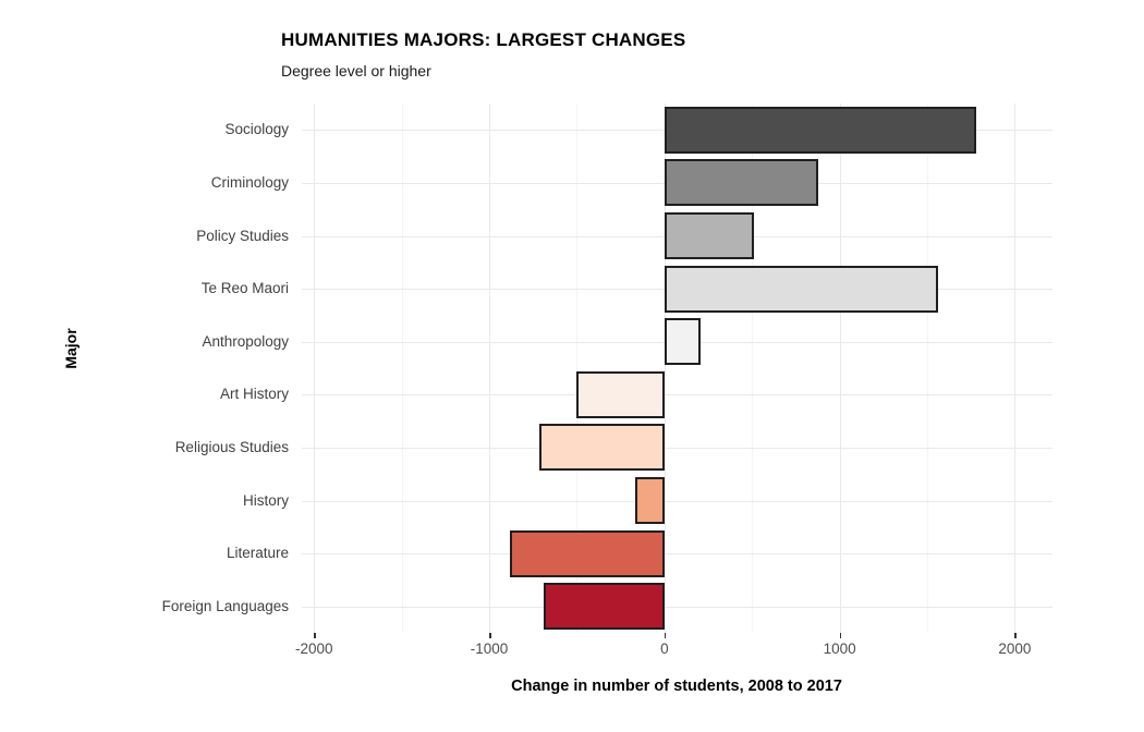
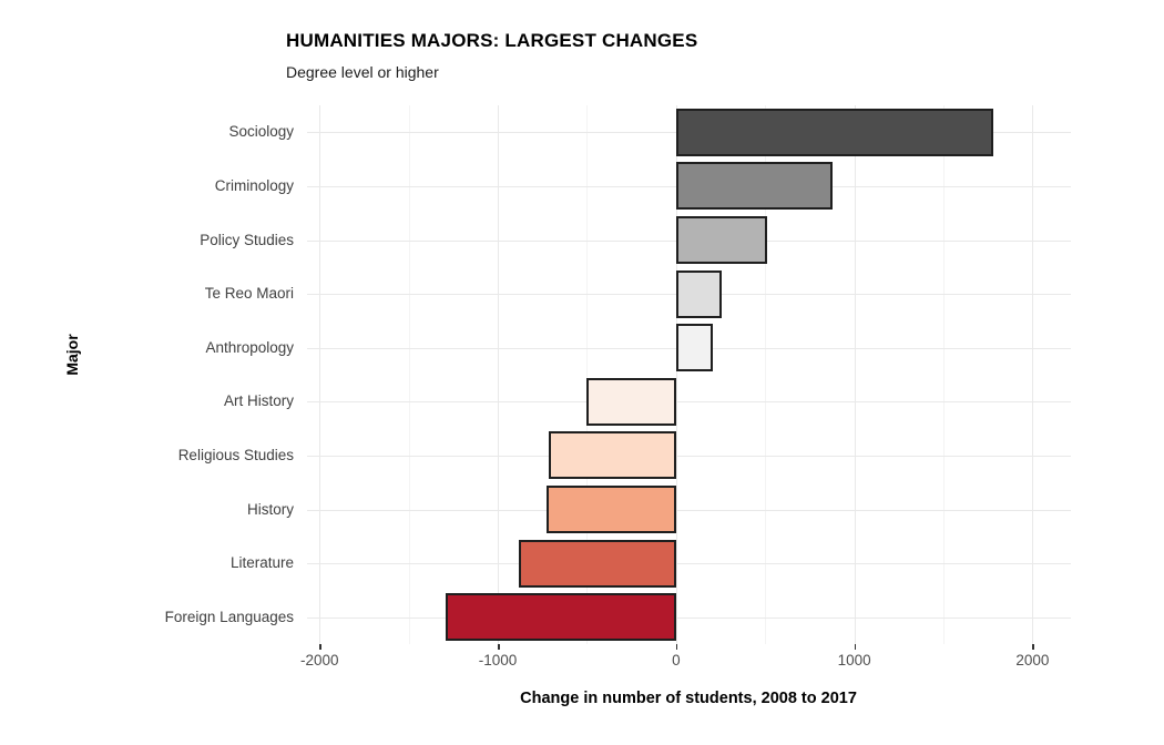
Te Reo Maori: 1560 -> 260
History: -170 -> -720
Foreign Languages: -690 -> -1290
